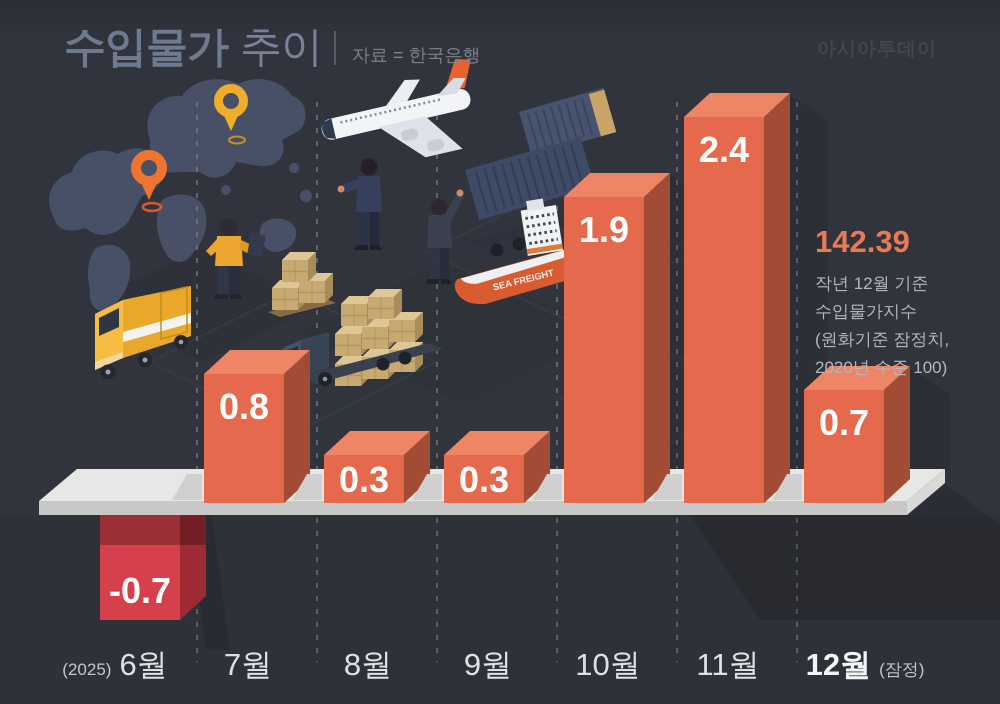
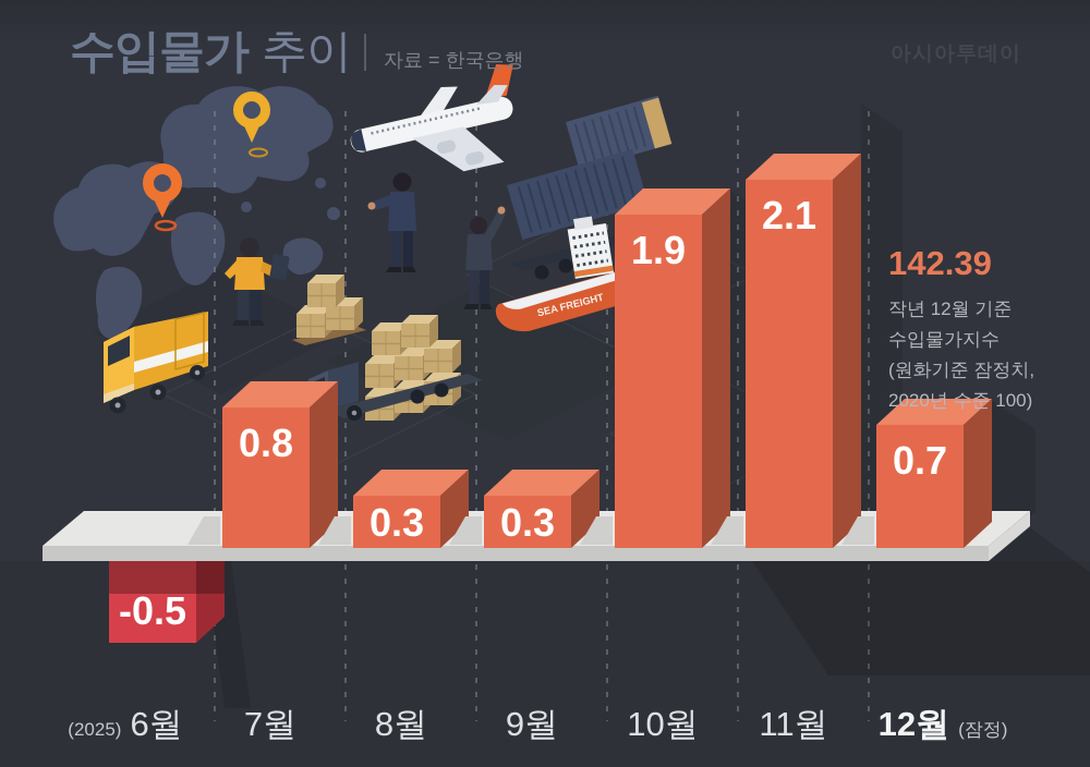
6월: -0.7 -> -0.5
11월: 2.4 -> 2.1
